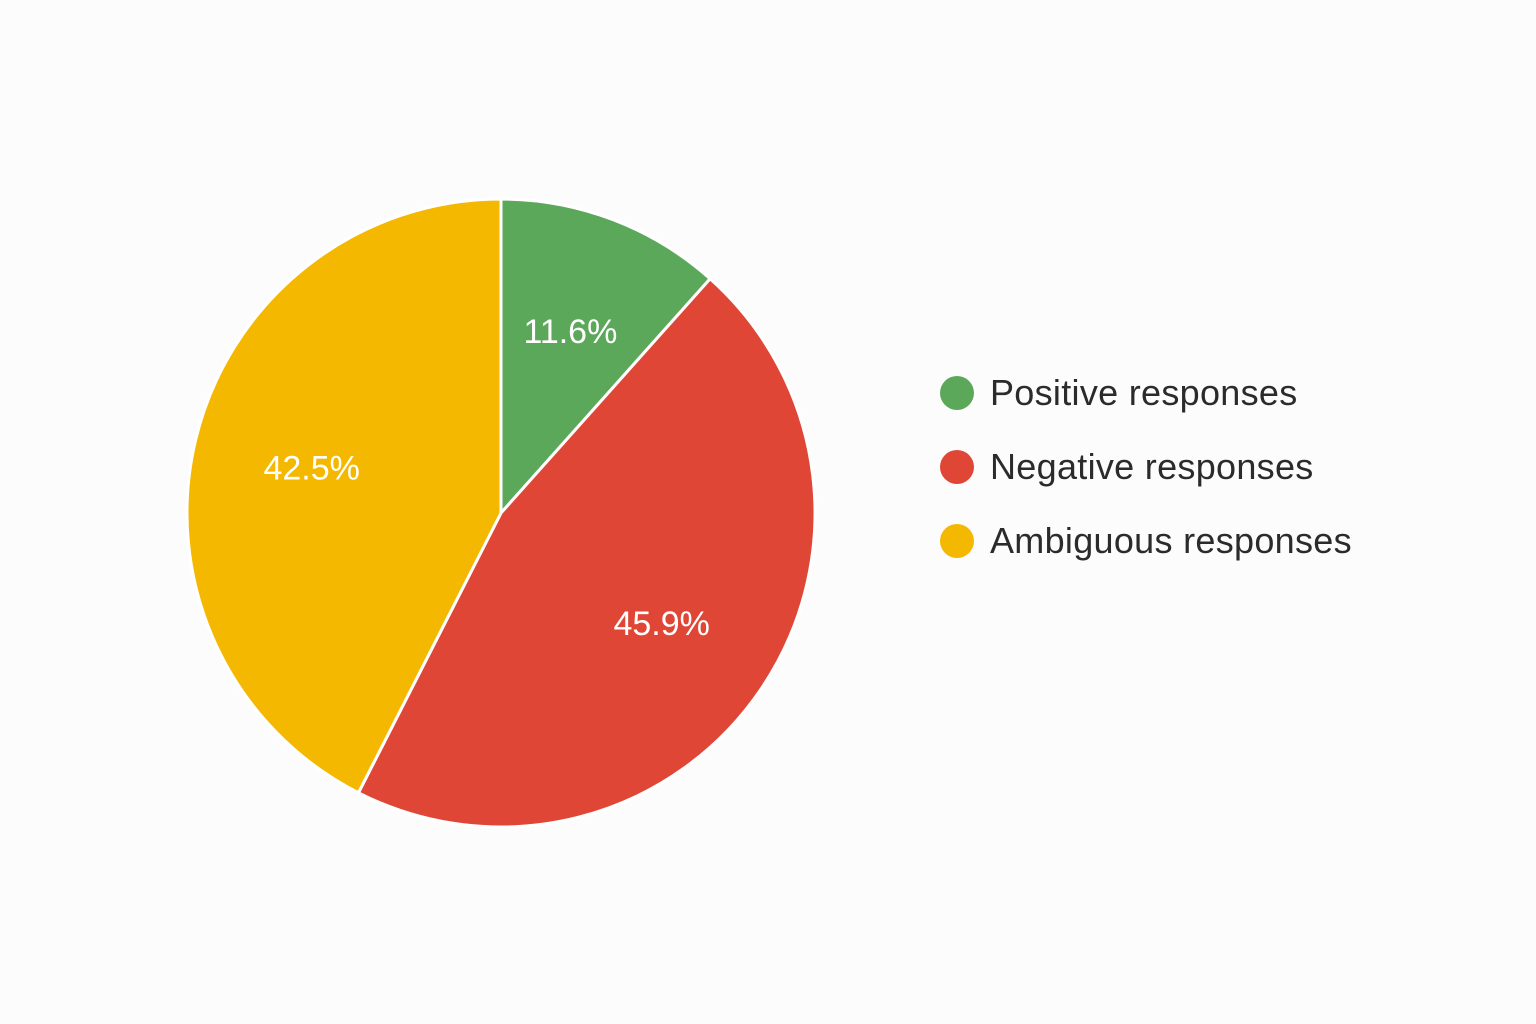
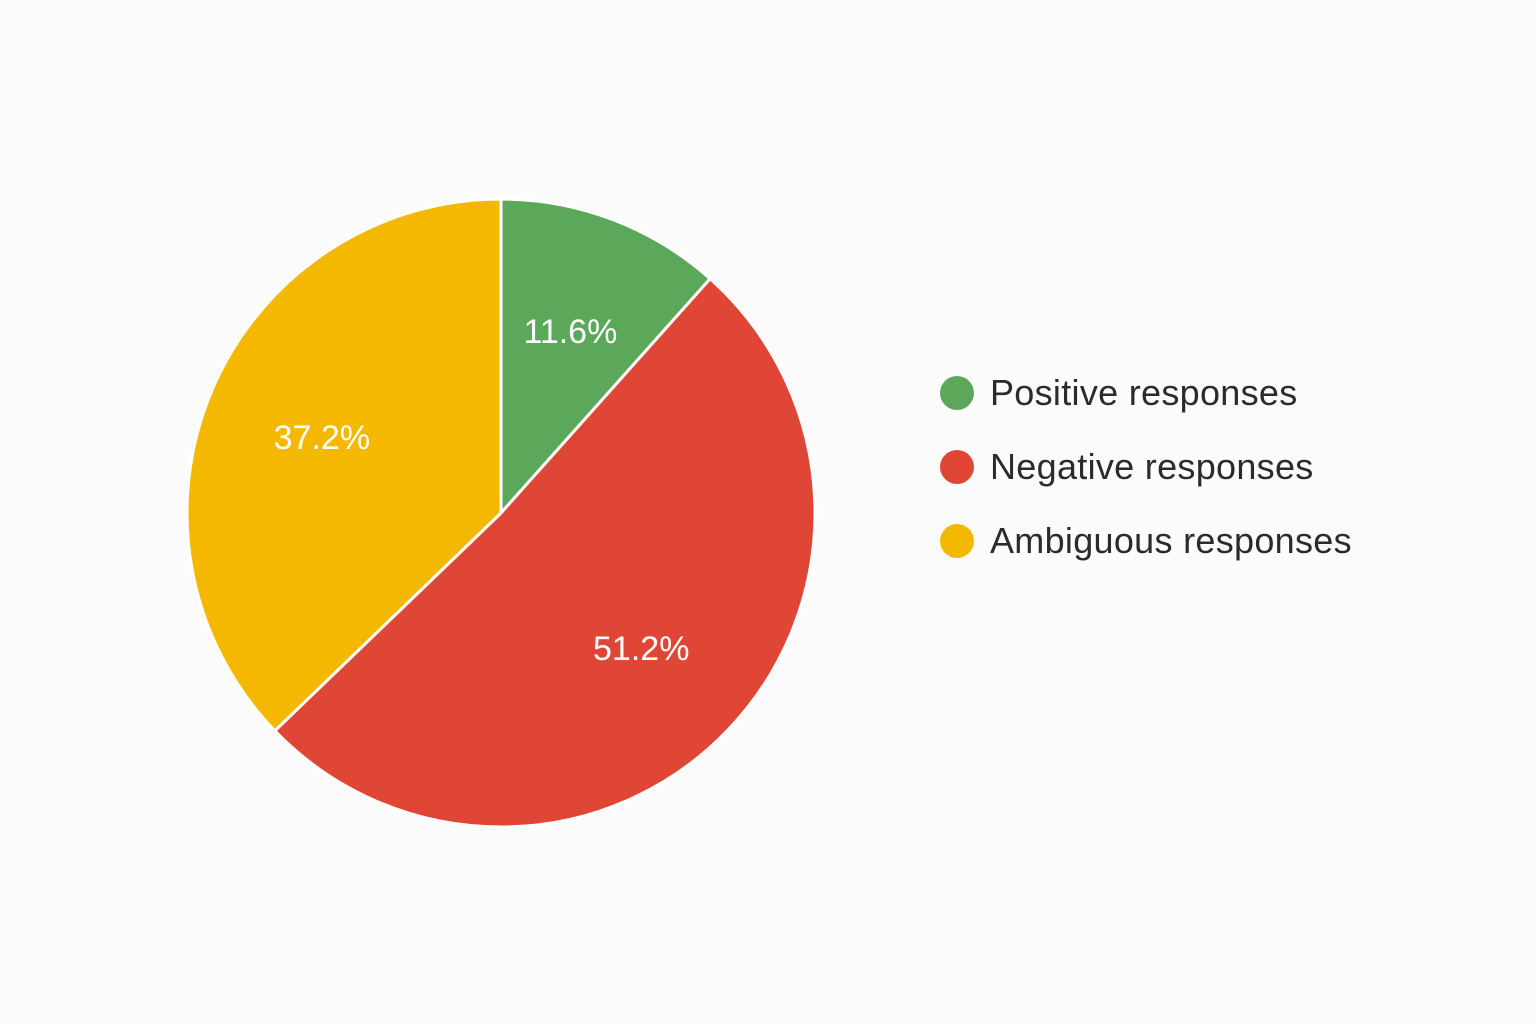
Negative responses: 45.9% -> 51.2%
Ambiguous responses: 42.5% -> 37.2%
